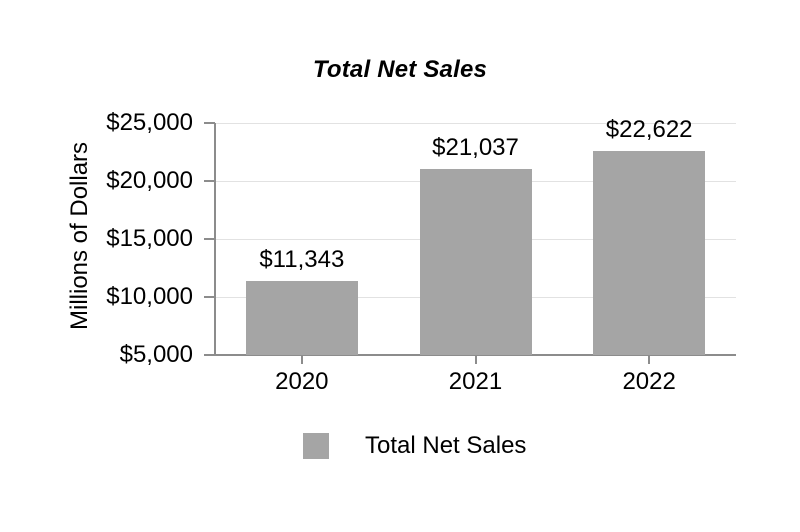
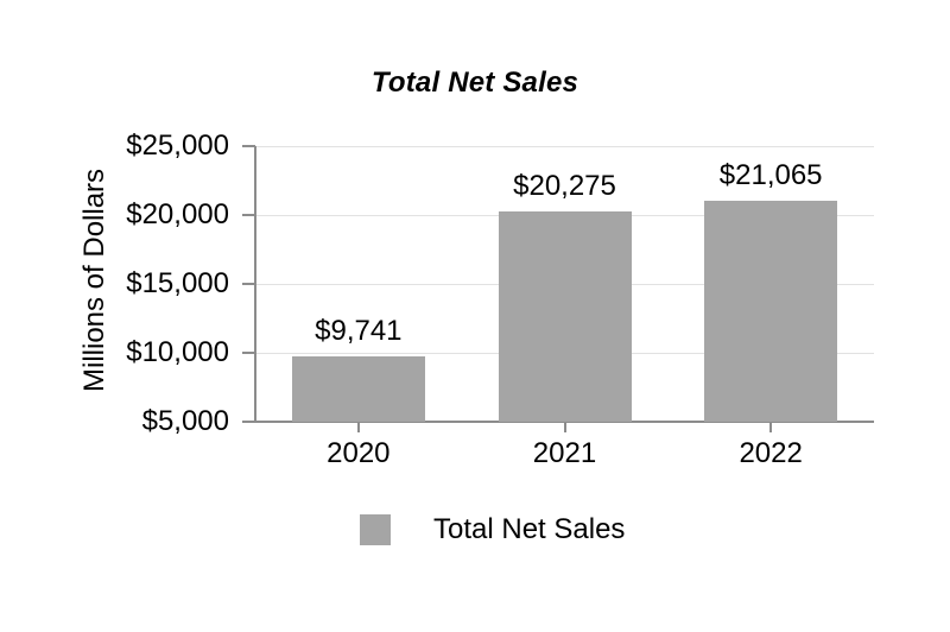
2020: $11,343 -> $9,741
2021: $21,037 -> $20,275
2022: $22,622 -> $21,065
